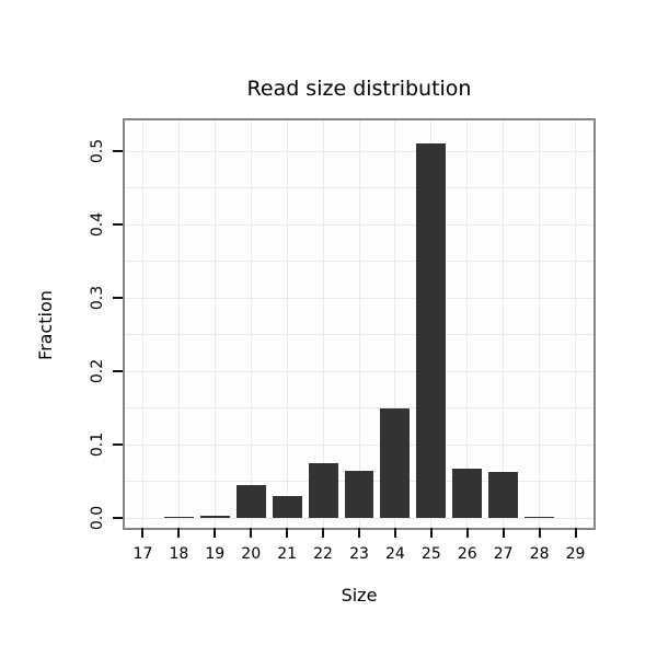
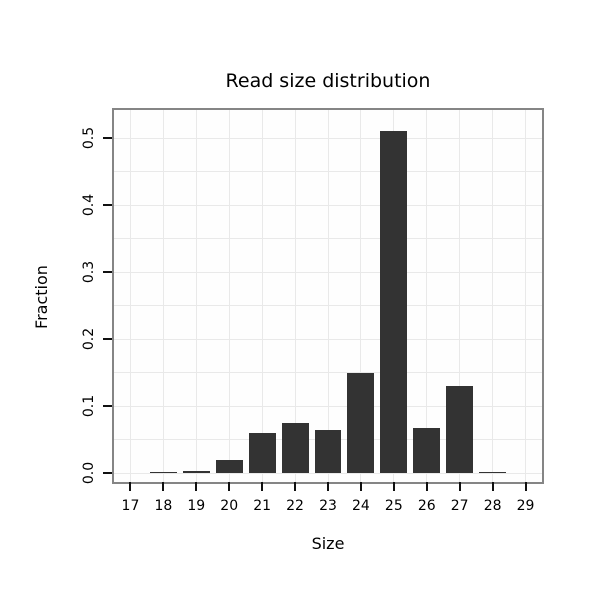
20: 0.04 -> 0.02
21: 0.03 -> 0.06
27: 0.06 -> 0.13
